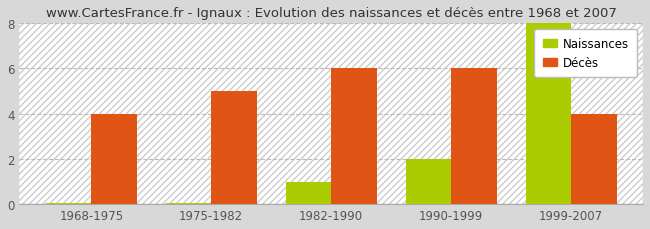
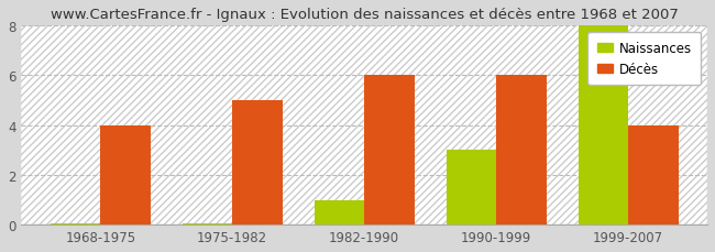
Naissances/1990-1999: 2.00 -> 3.00
